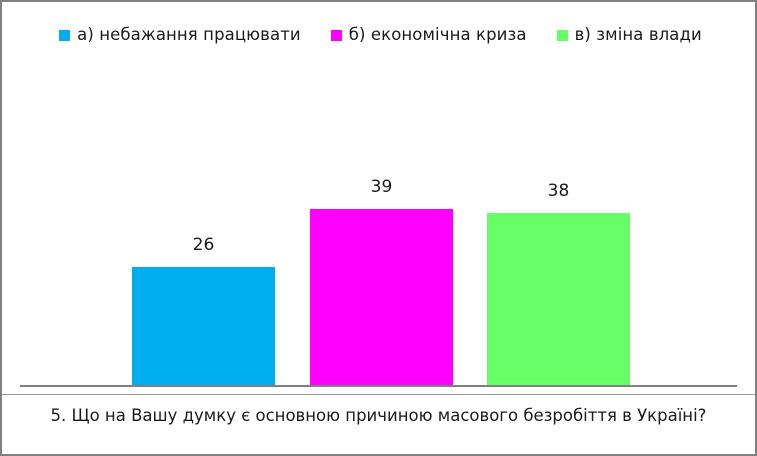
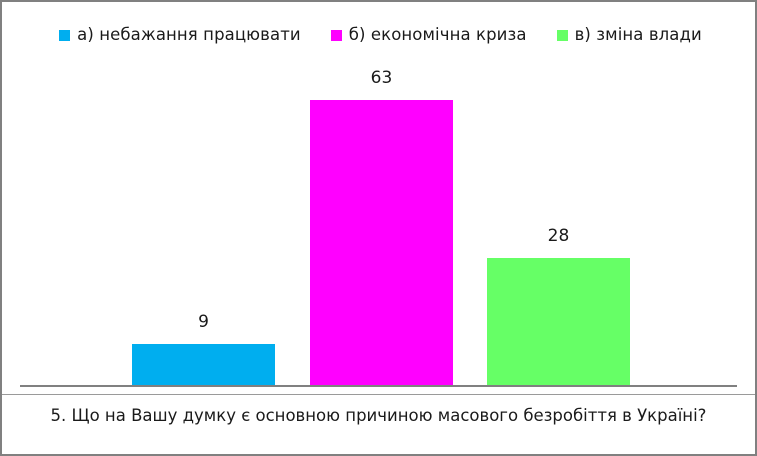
а) небажання працювати: 26 -> 9
б) економічна криза: 39 -> 63
в) зміна влади: 38 -> 28
